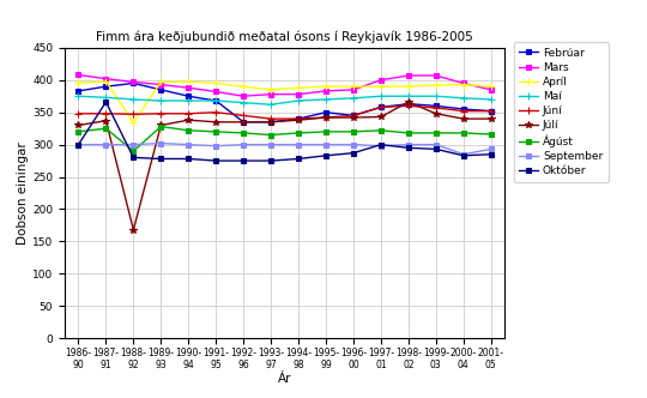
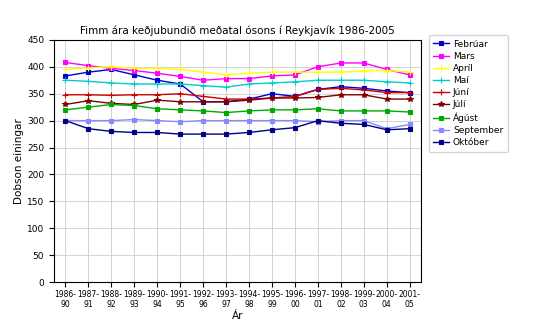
Október/1987- 91: 366 -> 285
Apríl/1988- 92: 334 -> 400
Júlí/1988- 92: 168 -> 332
Ágúst/1988- 92: 290 -> 330
Júlí/1998- 02: 366 -> 348
